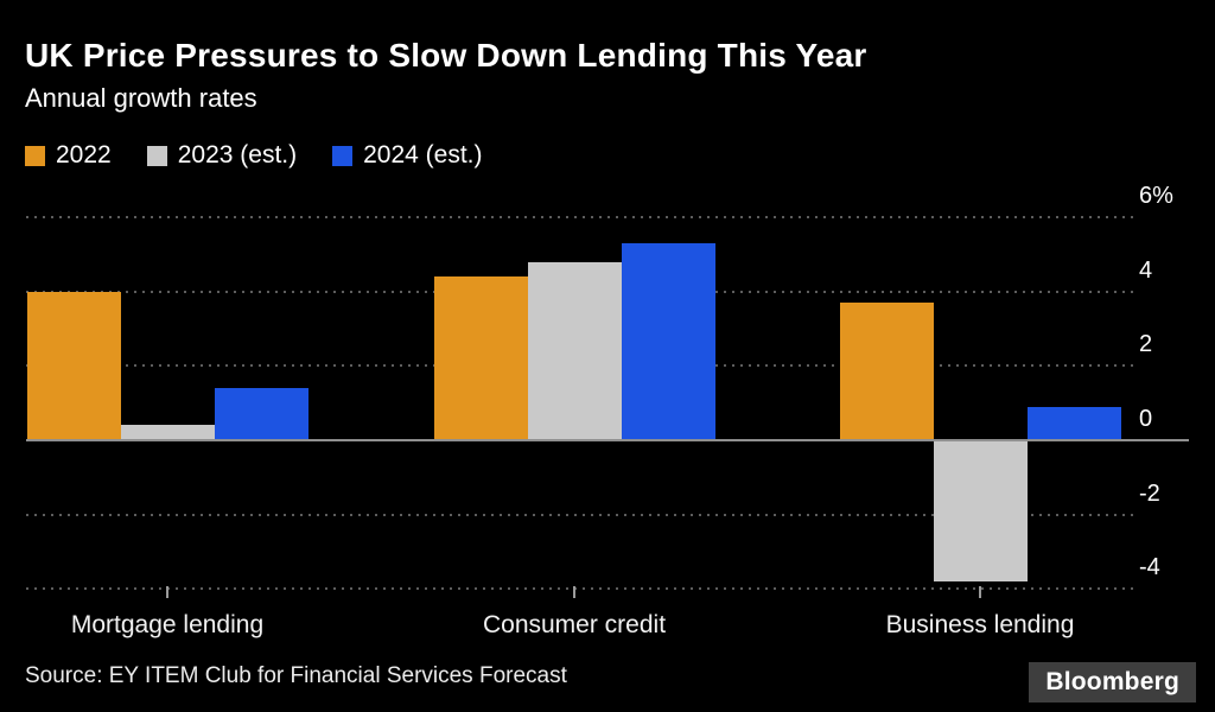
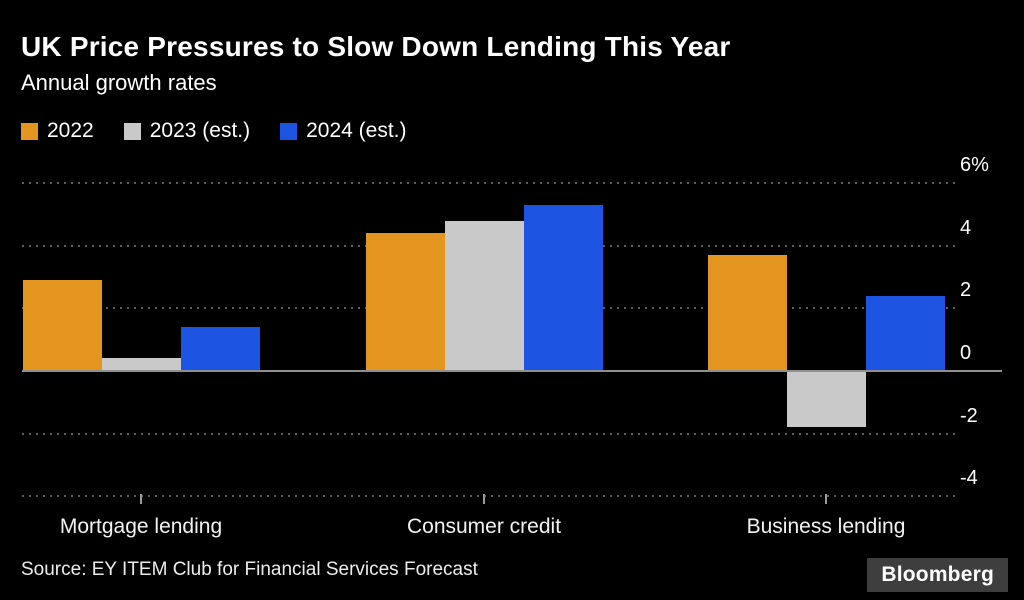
2022/Mortgage lending: 4.0% -> 2.9%
2023 (est.)/Business lending: -3.8% -> -1.8%
2024 (est.)/Business lending: 0.9% -> 2.4%
